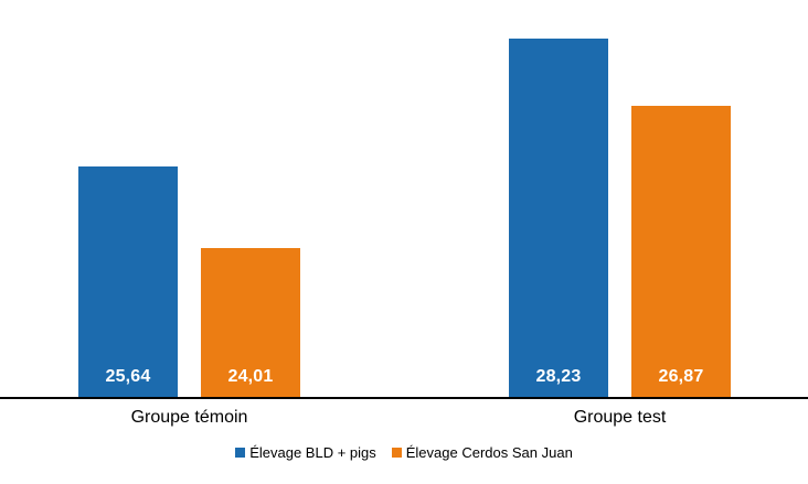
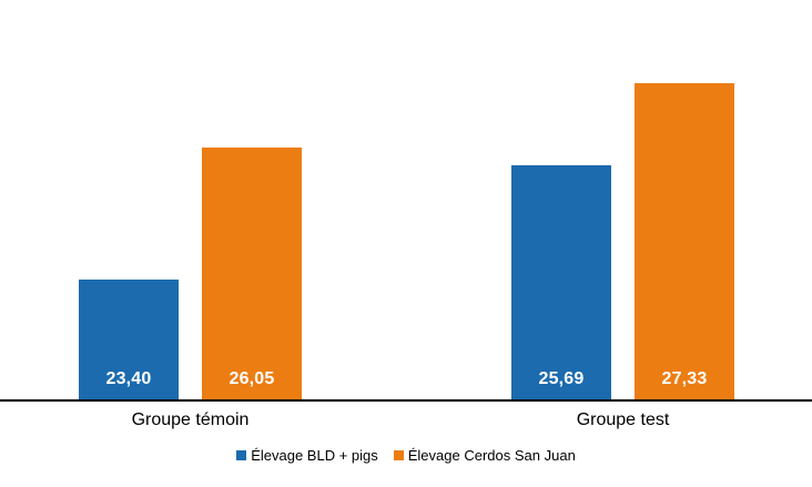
Élevage BLD + pigs/Groupe témoin: 25,64 -> 23,40
Élevage Cerdos San Juan/Groupe témoin: 24,01 -> 26,05
Élevage BLD + pigs/Groupe test: 28,23 -> 25,69
Élevage Cerdos San Juan/Groupe test: 26,87 -> 27,33
